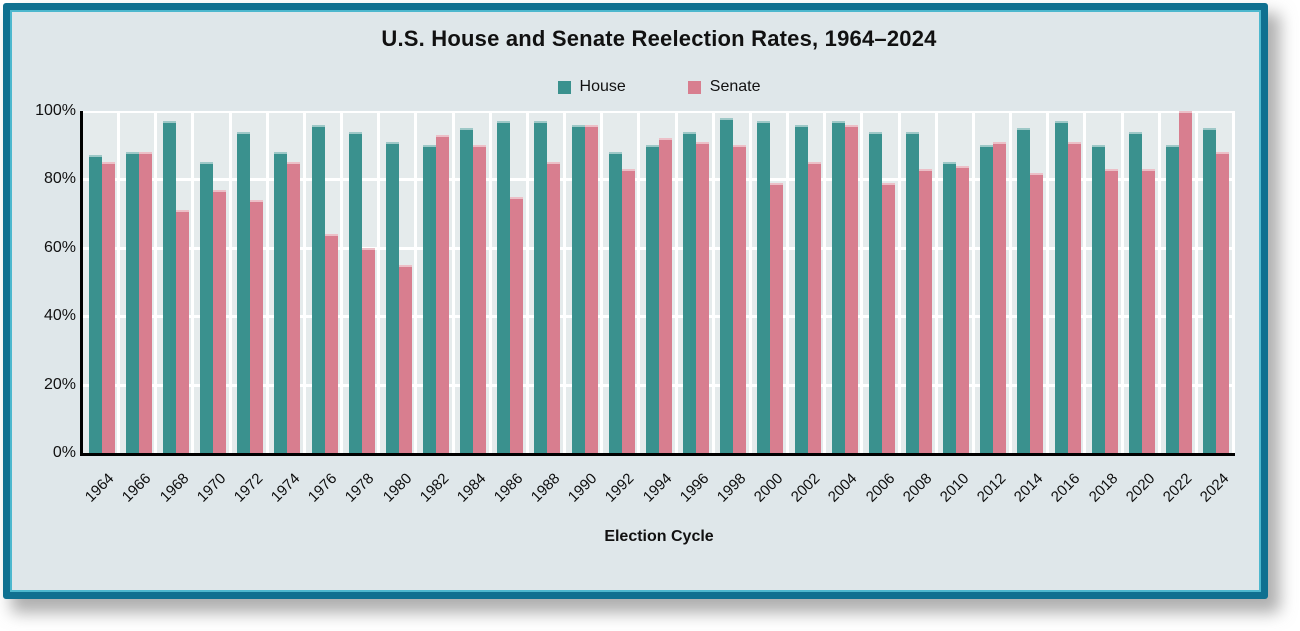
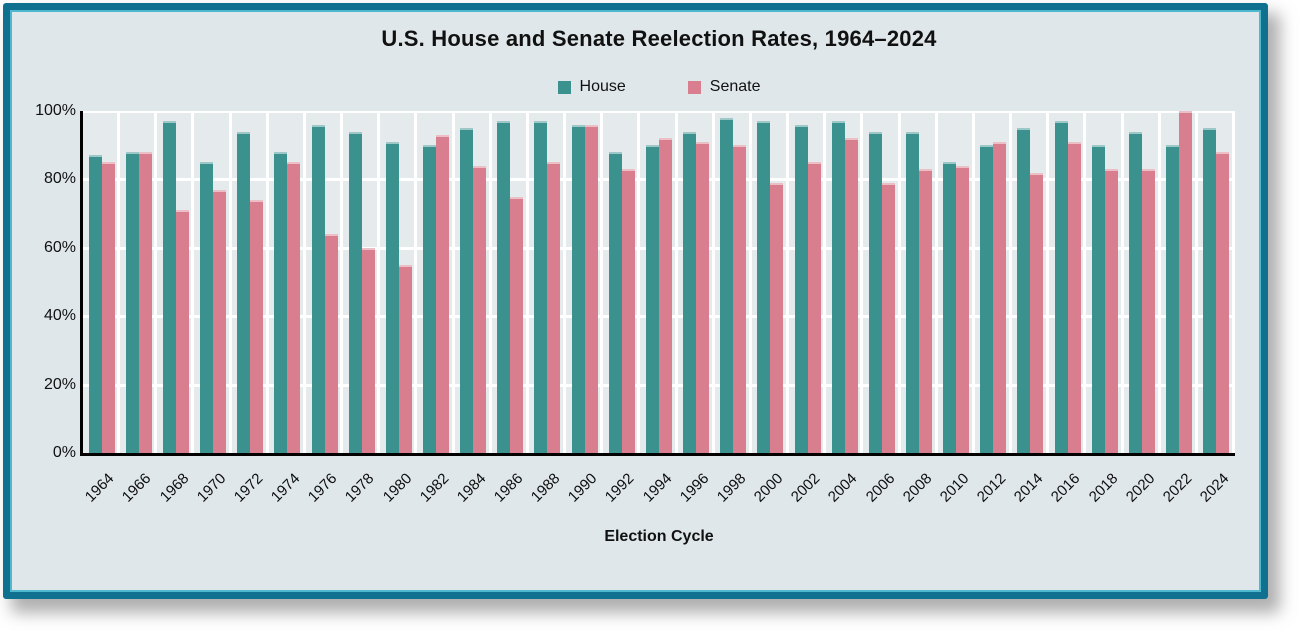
Senate/1984: 90% -> 84%
Senate/2004: 96% -> 92%
